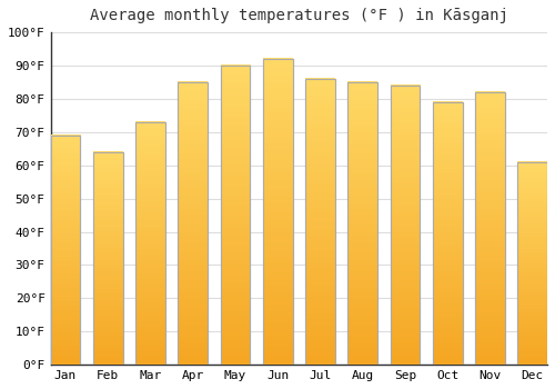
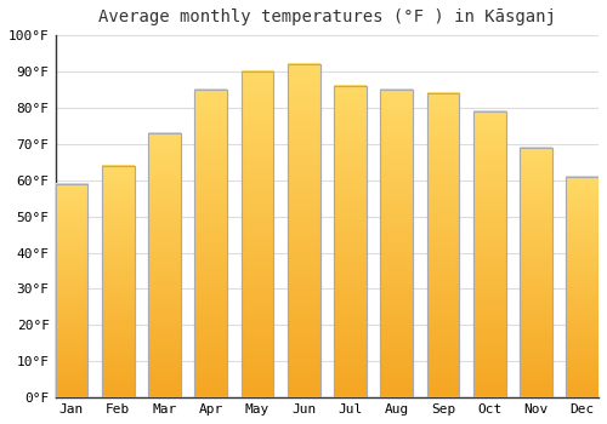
Jan: 69°F -> 59°F
Nov: 82°F -> 69°F
